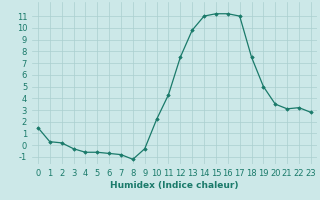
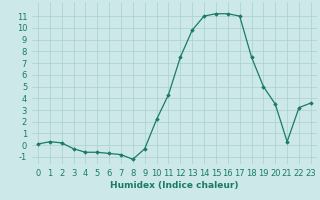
0: 1.5 -> 0.1
21: 3.1 -> 0.3
23: 2.8 -> 3.6
